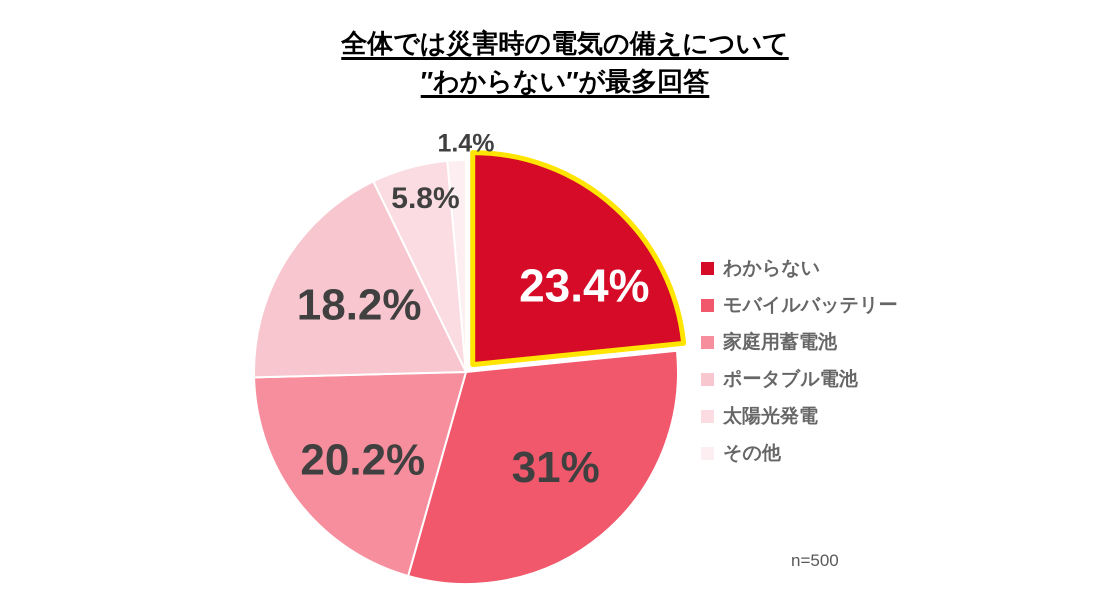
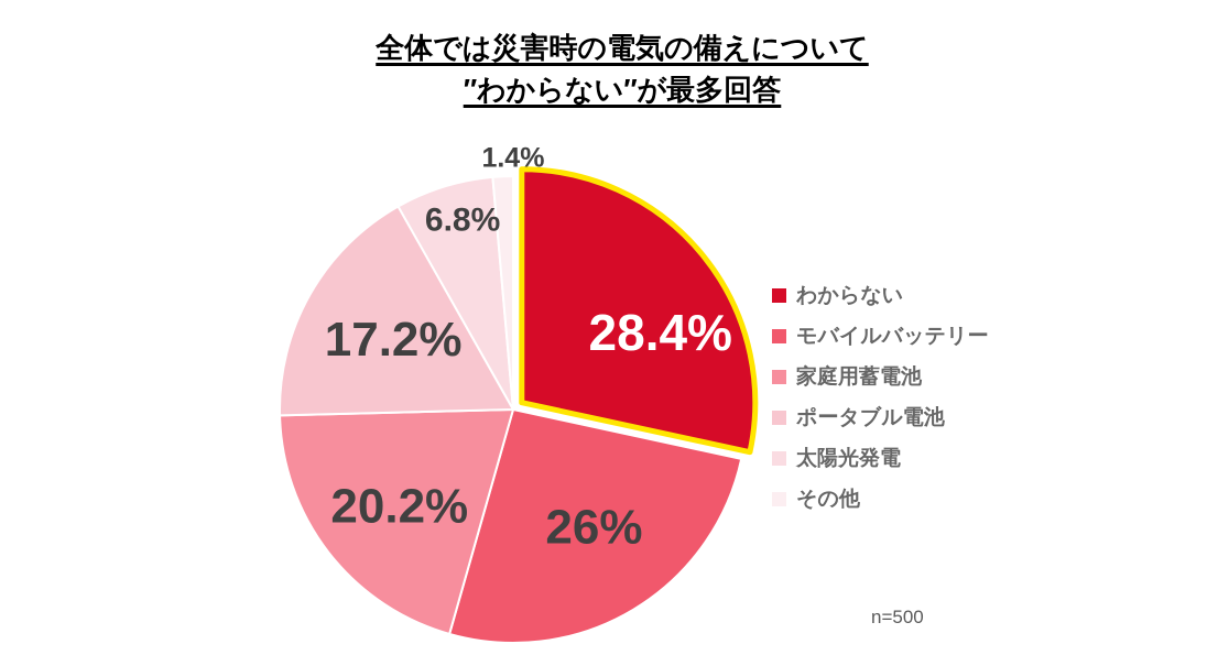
わからない: 23.4% -> 28.4%
モバイルバッテリー: 31% -> 26%
ポータブル電池: 18.2% -> 17.2%
太陽光発電: 5.8% -> 6.8%
